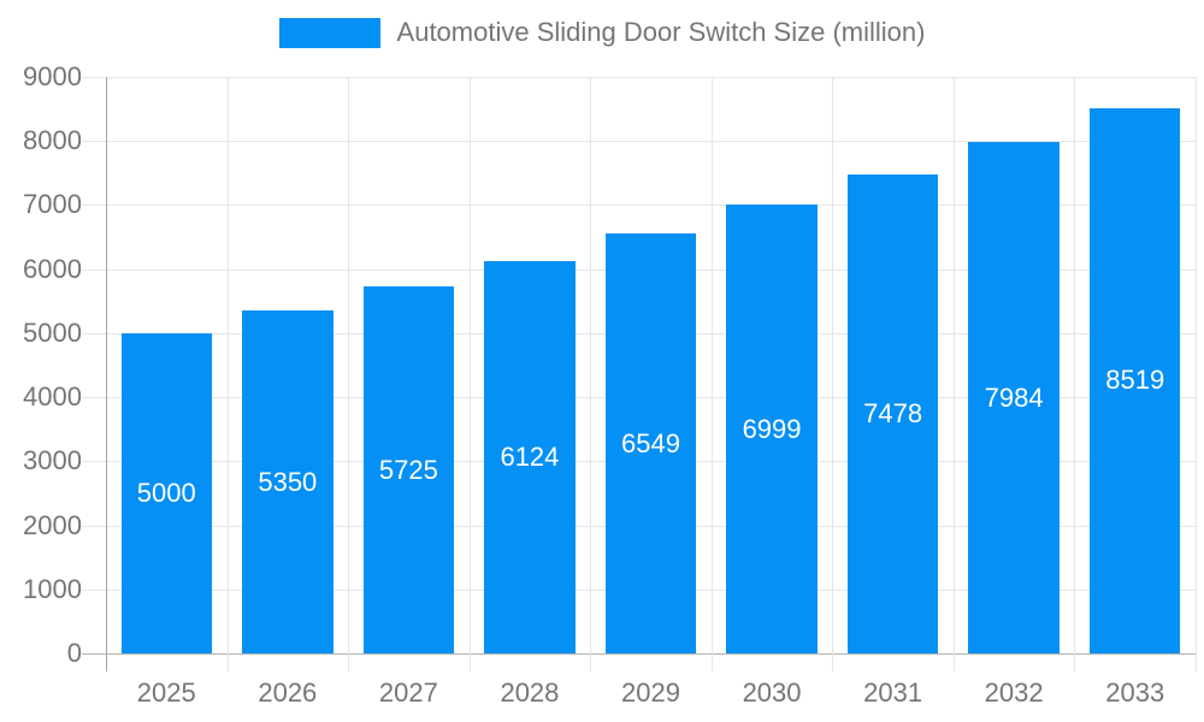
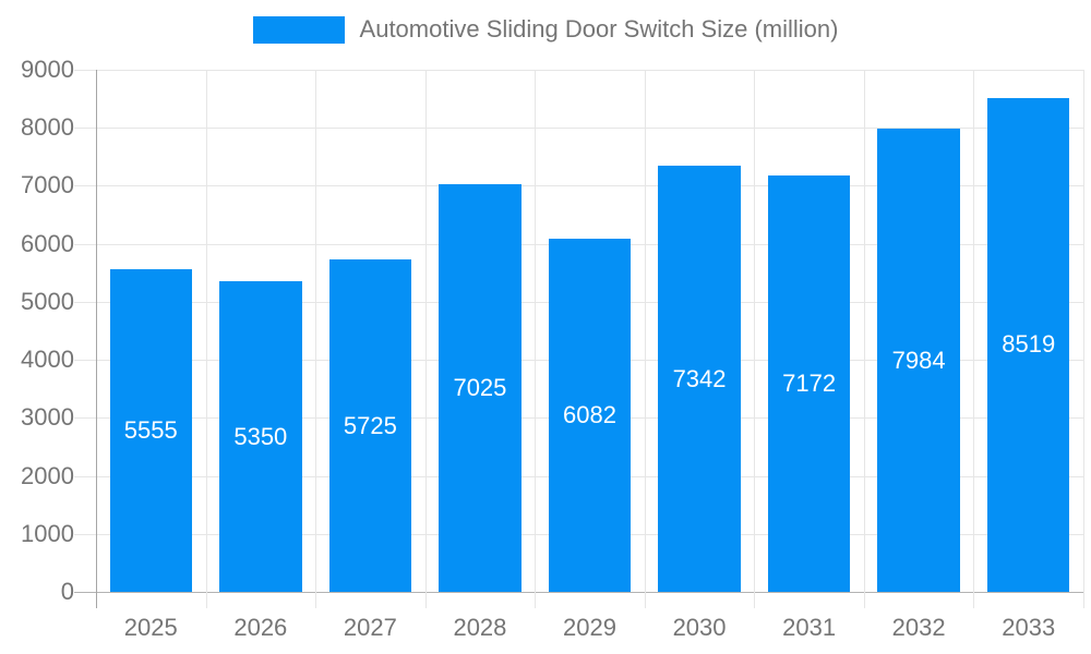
2025: 5000 -> 5555
2028: 6124 -> 7025
2029: 6549 -> 6082
2030: 6999 -> 7342
2031: 7478 -> 7172
